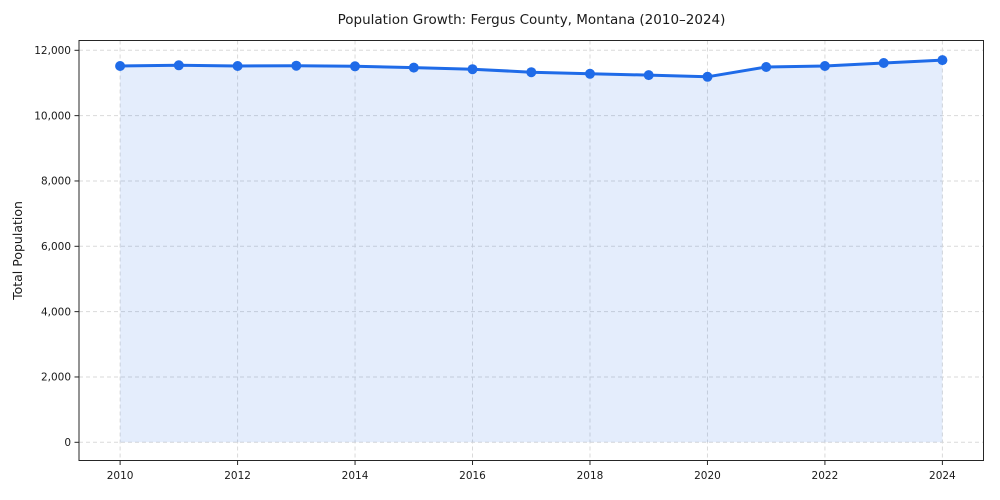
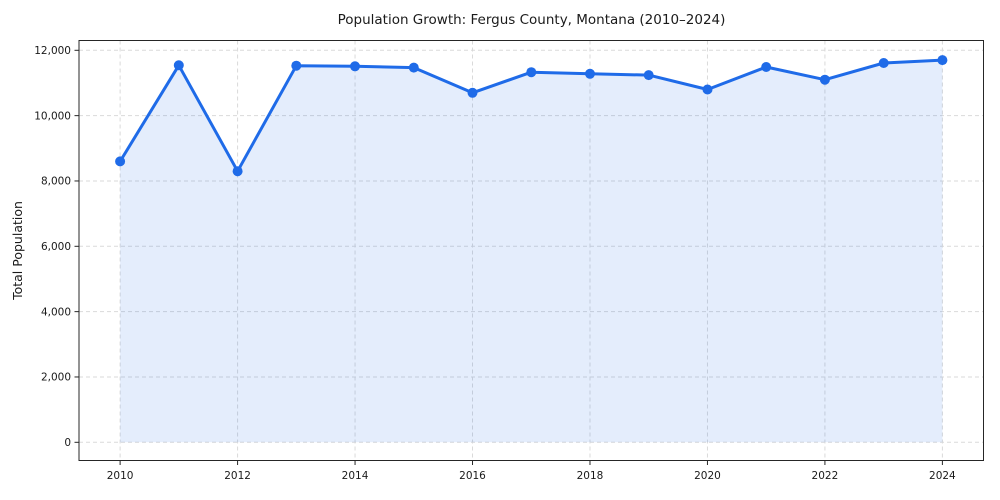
2010: 11500 -> 8600
2012: 11500 -> 8300
2016: 11400 -> 10700
2020: 11200 -> 10800
2022: 11500 -> 11100
